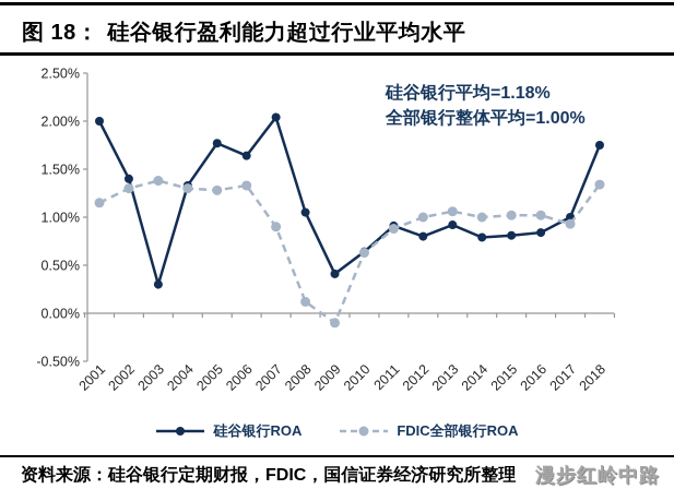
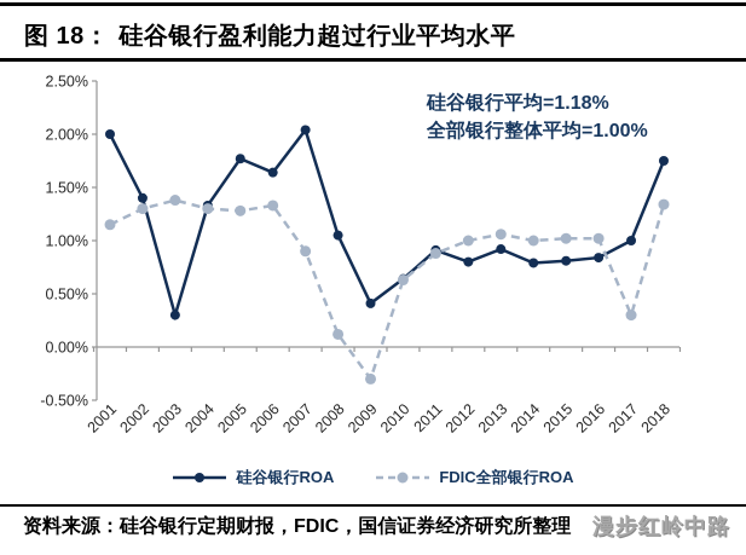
FDIC全部银行ROA/2009: -0.1% -> -0.3%
FDIC全部银行ROA/2017: 0.9% -> 0.3%
